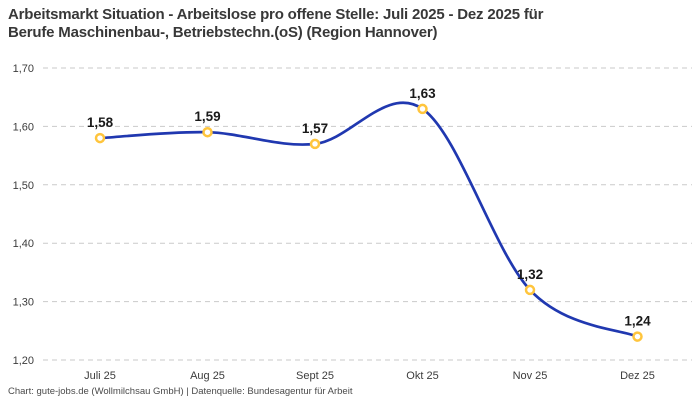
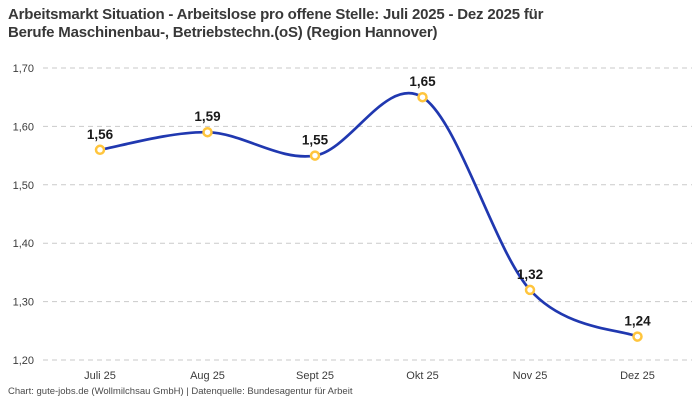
Juli 25: 1,58 -> 1,56
Sept 25: 1,57 -> 1,55
Okt 25: 1,63 -> 1,65
